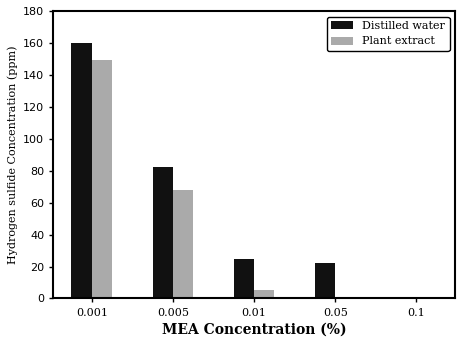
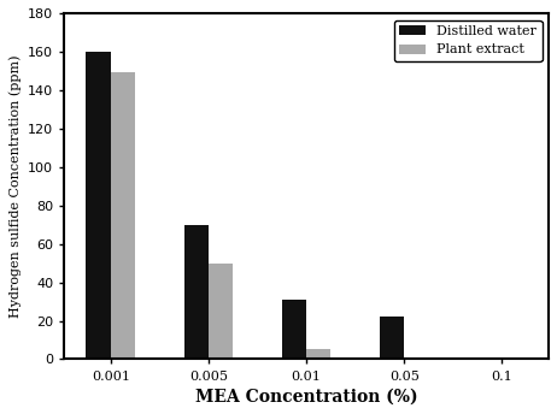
Distilled water/0.005: 82 -> 70
Plant extract/0.005: 68 -> 50
Distilled water/0.01: 25 -> 31
